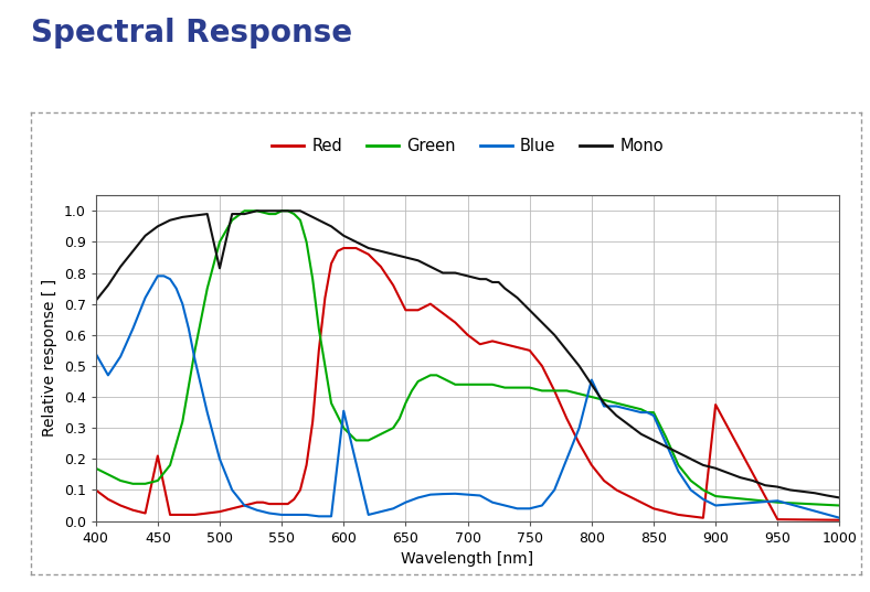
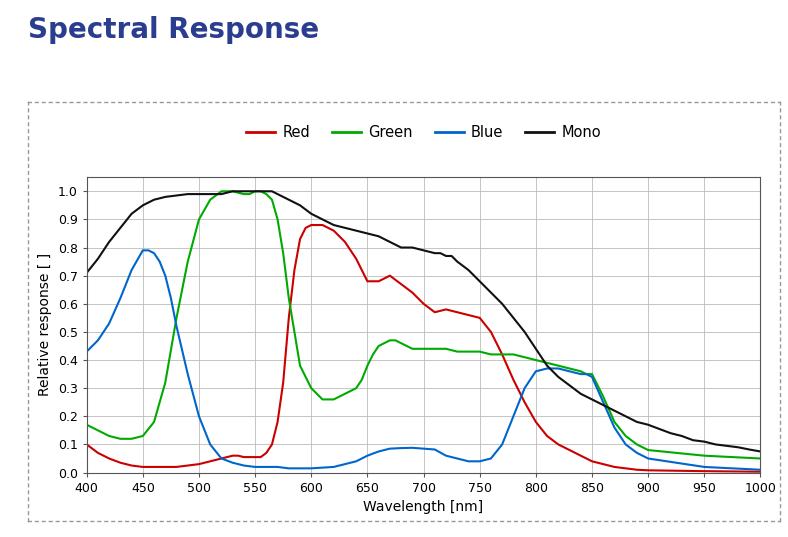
Blue/400: 0.540 -> 0.430
Red/450: 0.210 -> 0.020
Mono/500: 0.815 -> 0.990
Blue/600: 0.355 -> 0.015
Blue/800: 0.455 -> 0.360
Red/900: 0.375 -> 0.008
Blue/950: 0.065 -> 0.020
